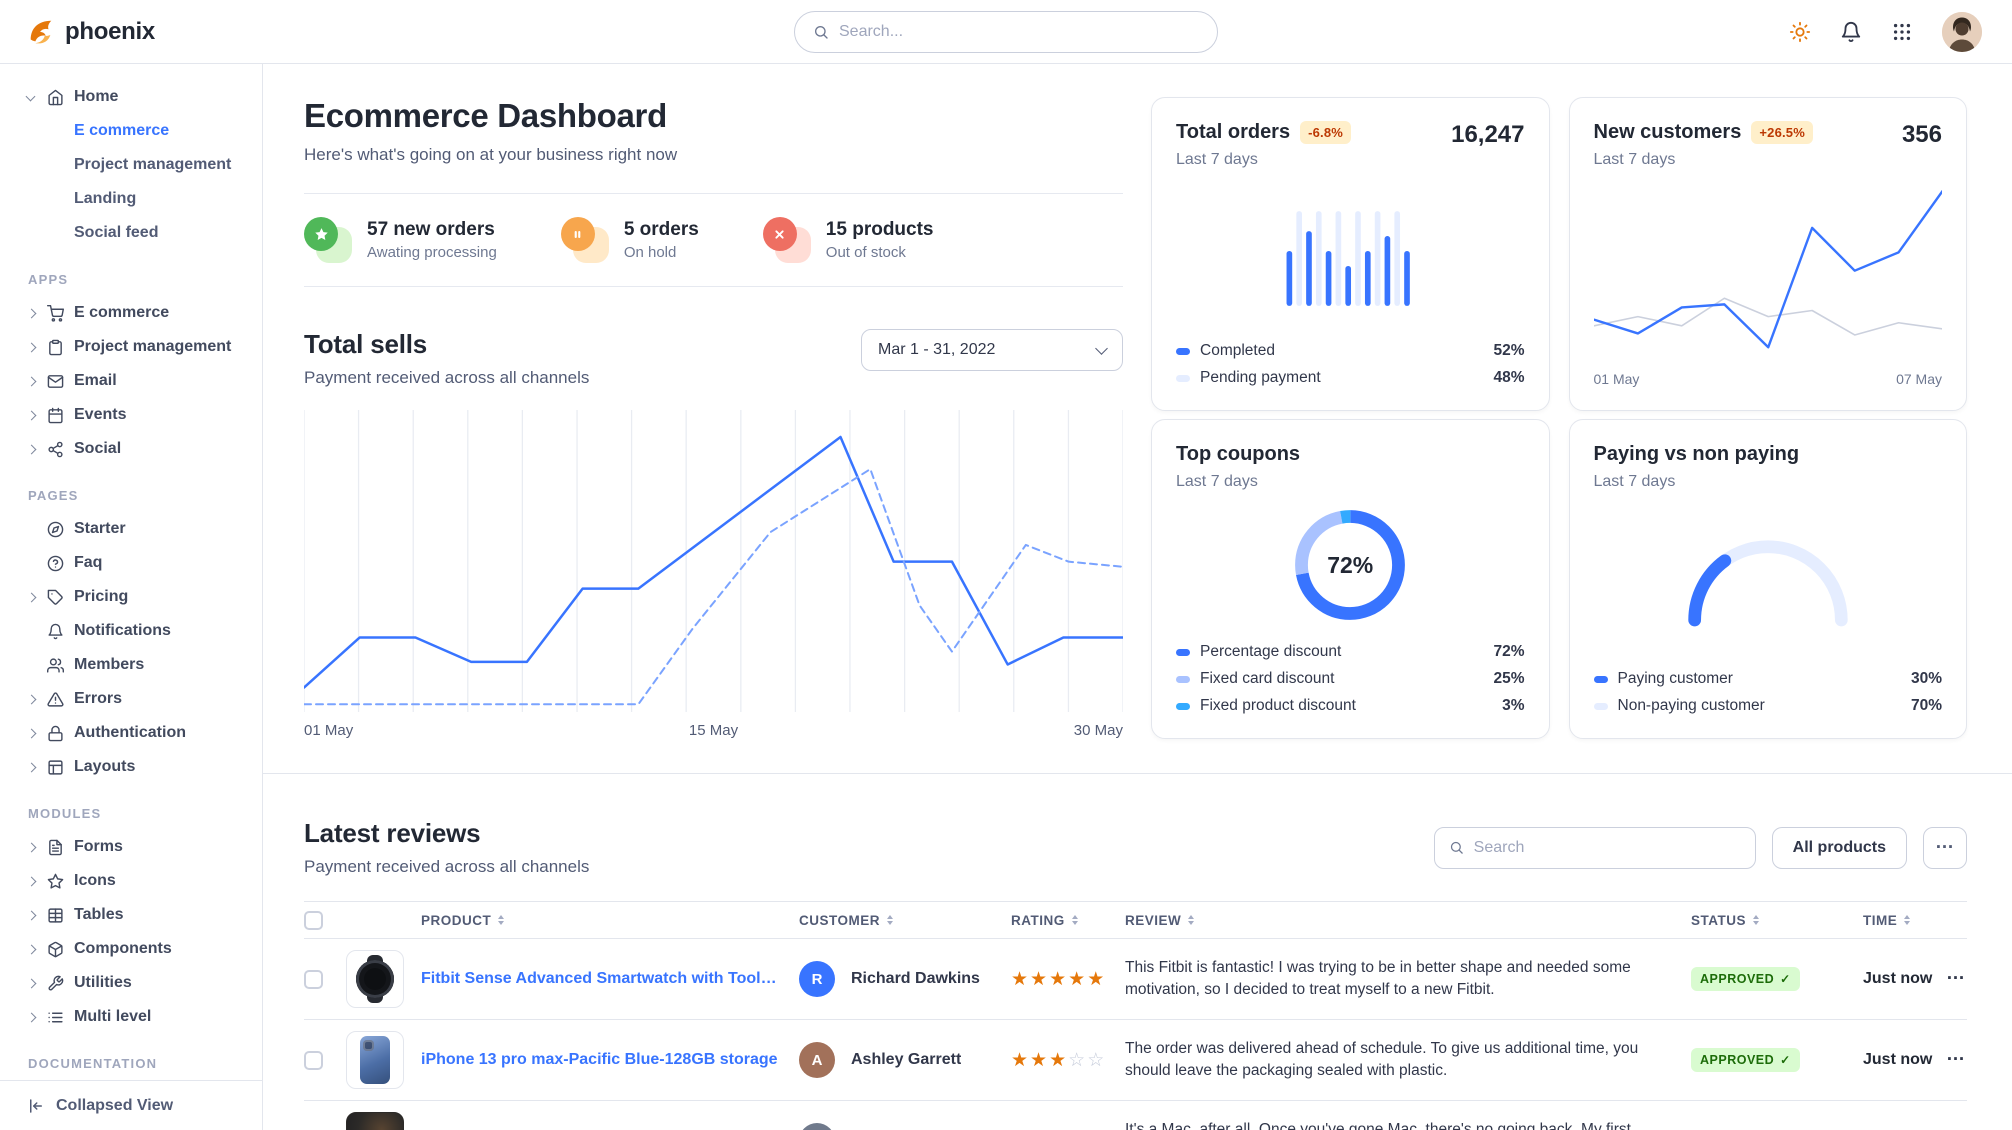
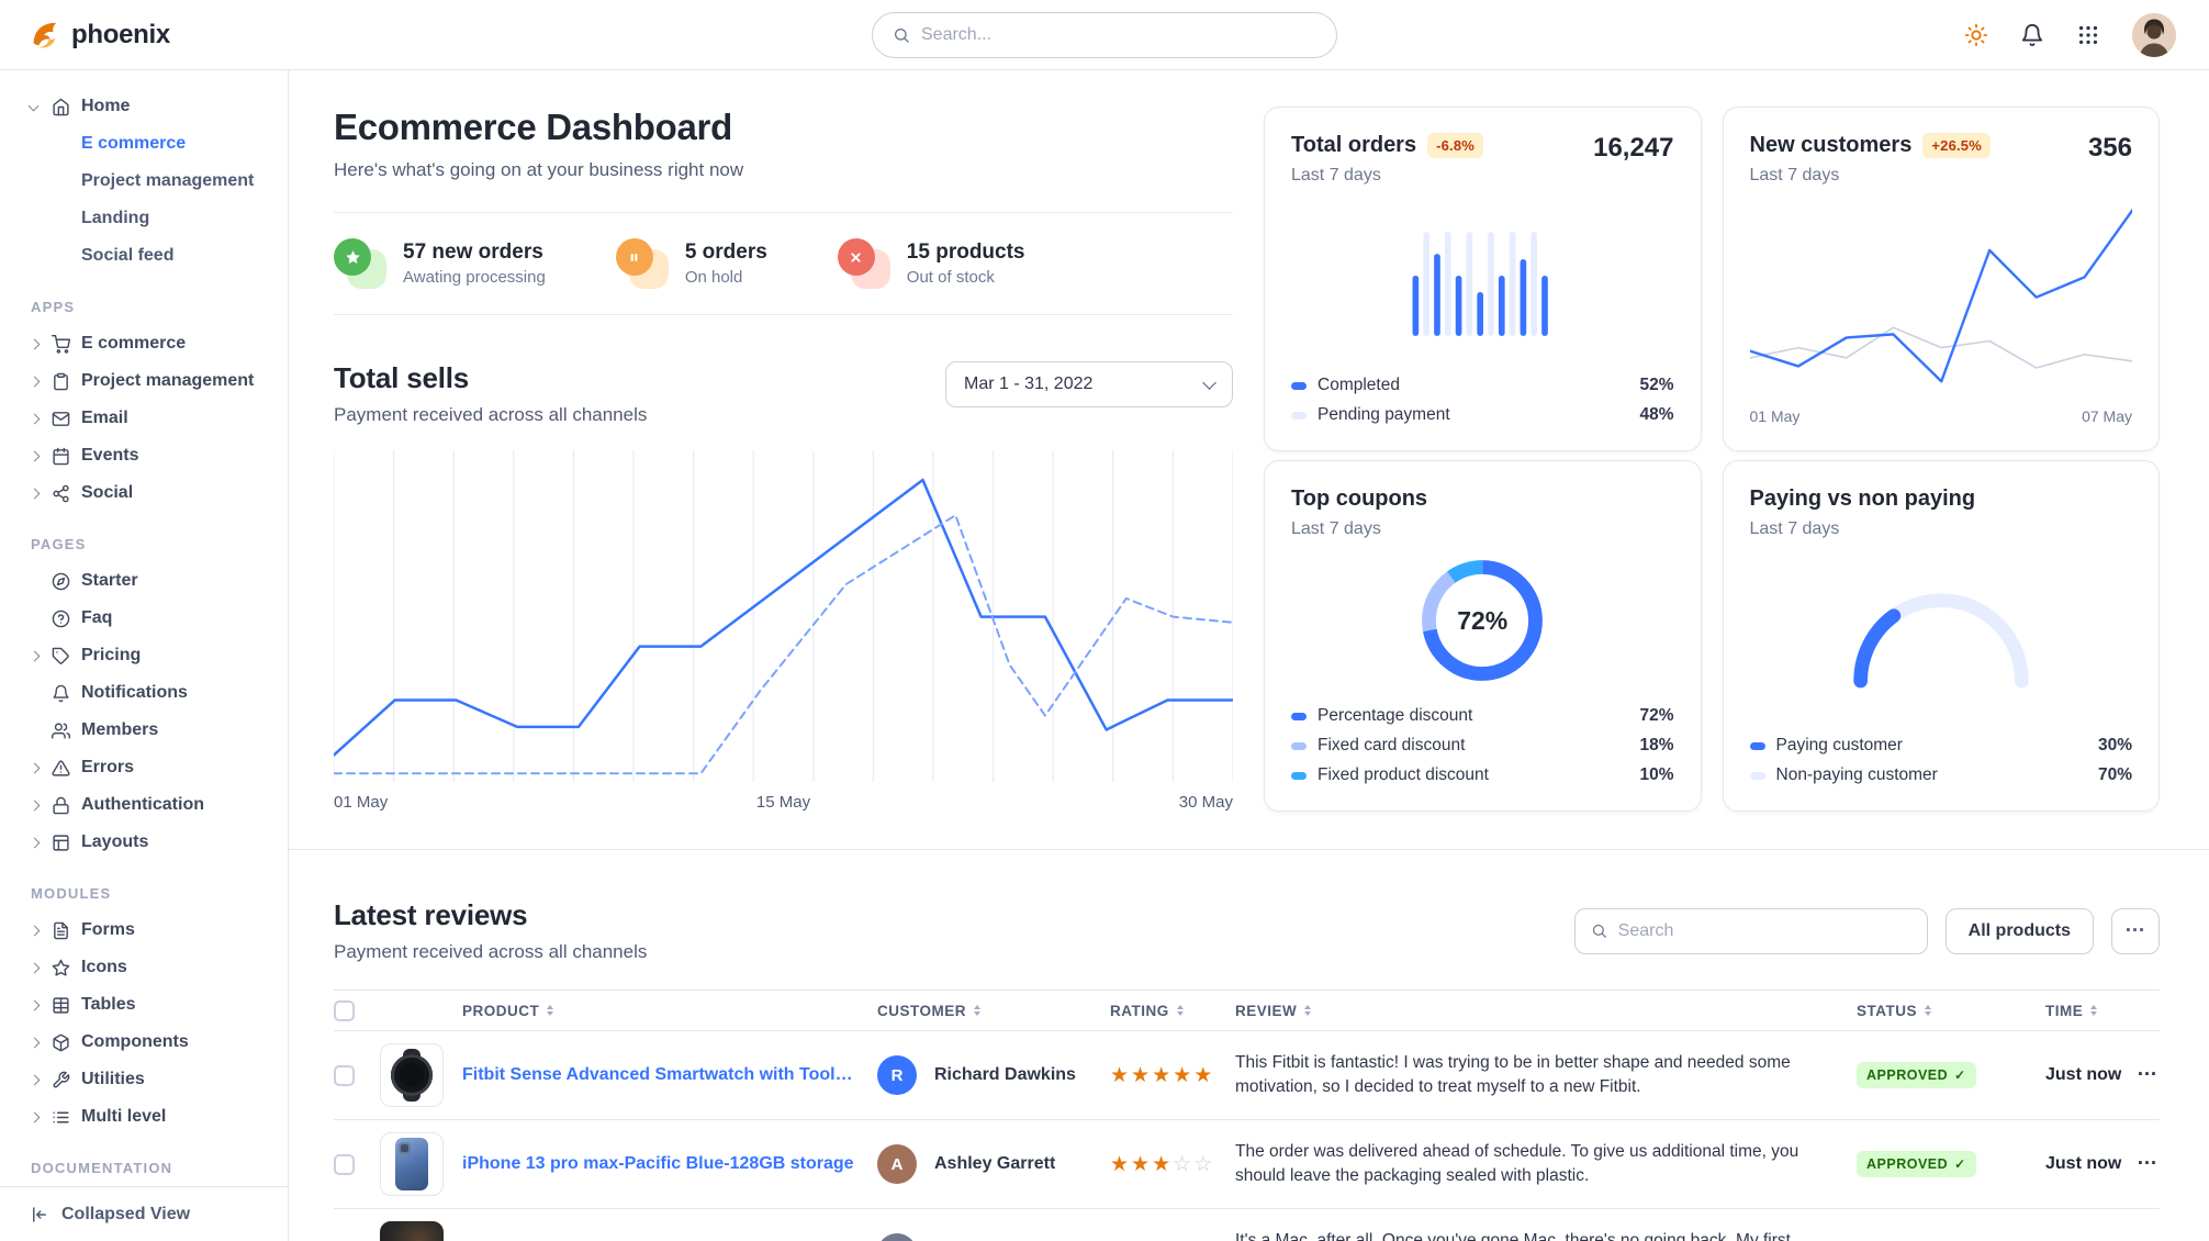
Top coupons/Fixed card discount: 25% -> 18%
Top coupons/Fixed product discount: 3% -> 10%
